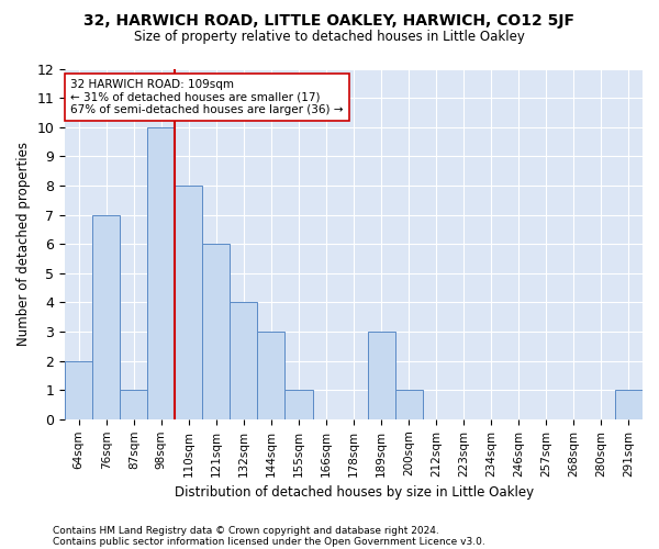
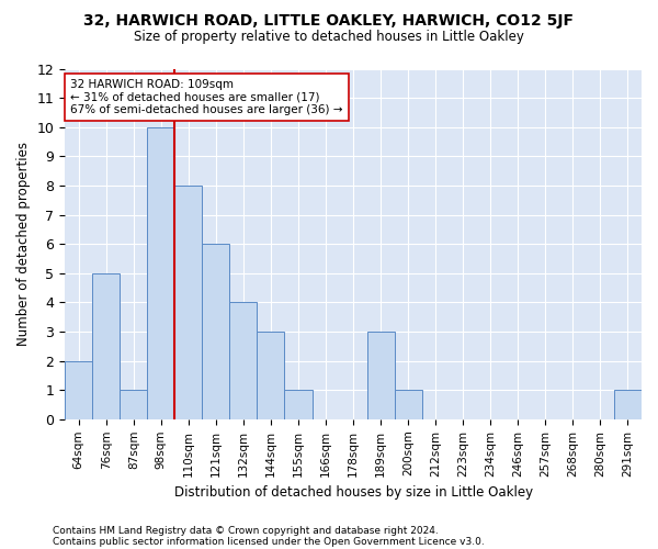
76sqm: 7 -> 5
